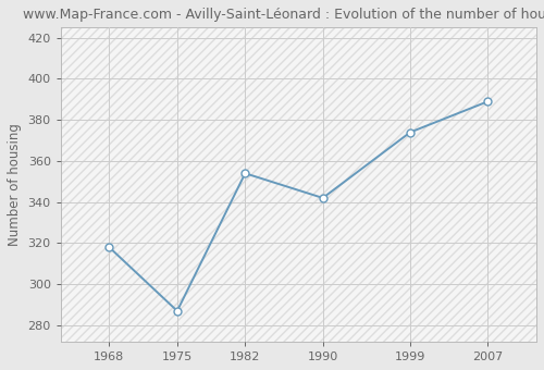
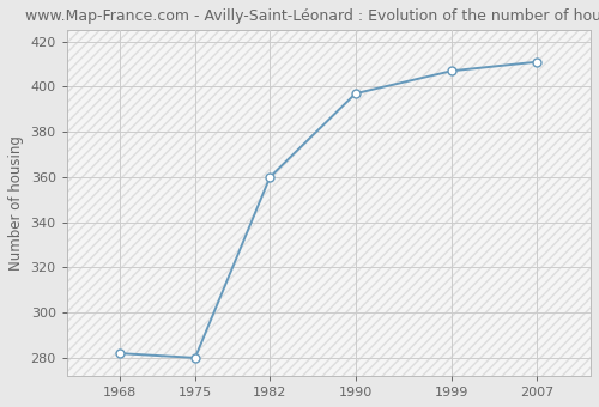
1968: 318 -> 282
1975: 287 -> 280
1982: 354 -> 360
1990: 342 -> 397
1999: 374 -> 407
2007: 389 -> 411
